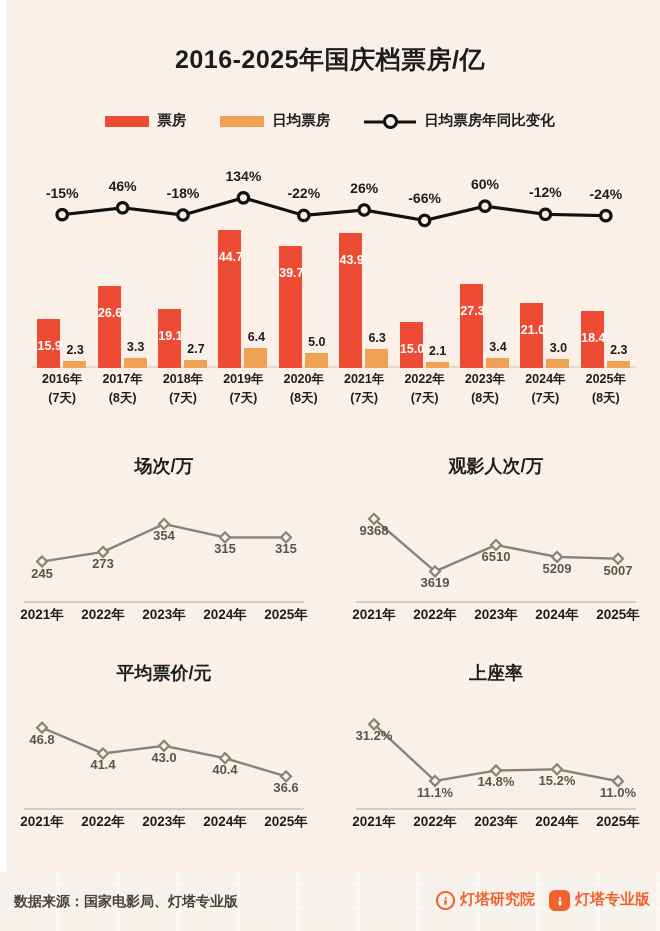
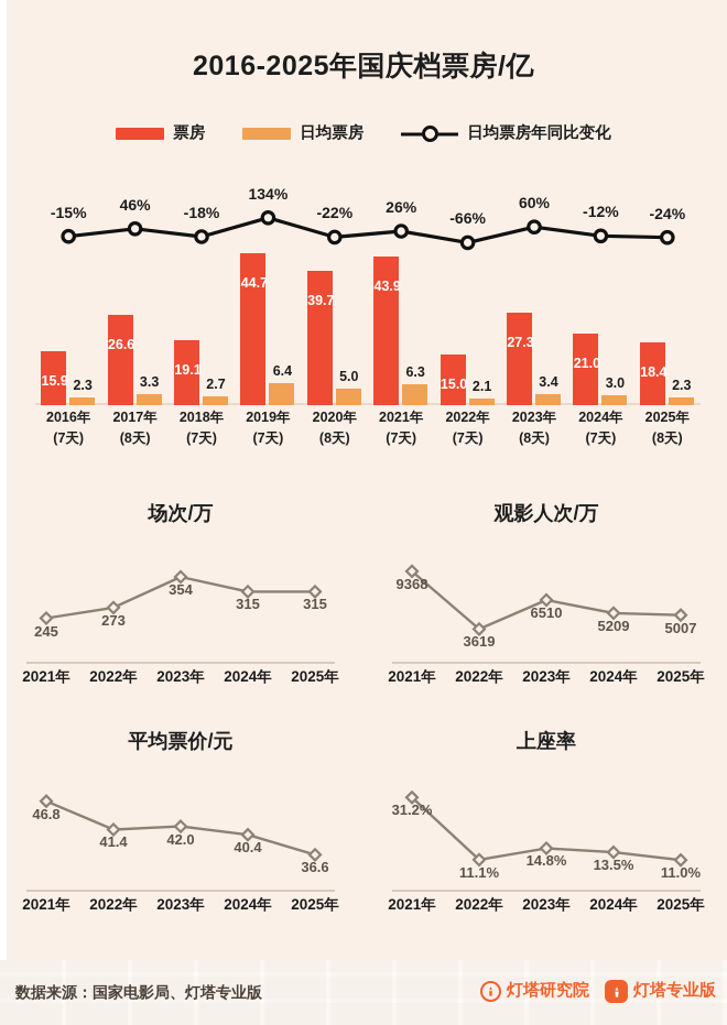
平均票价/元/2023年: 43.0 -> 42.0
上座率/2024年: 15.2% -> 13.5%
